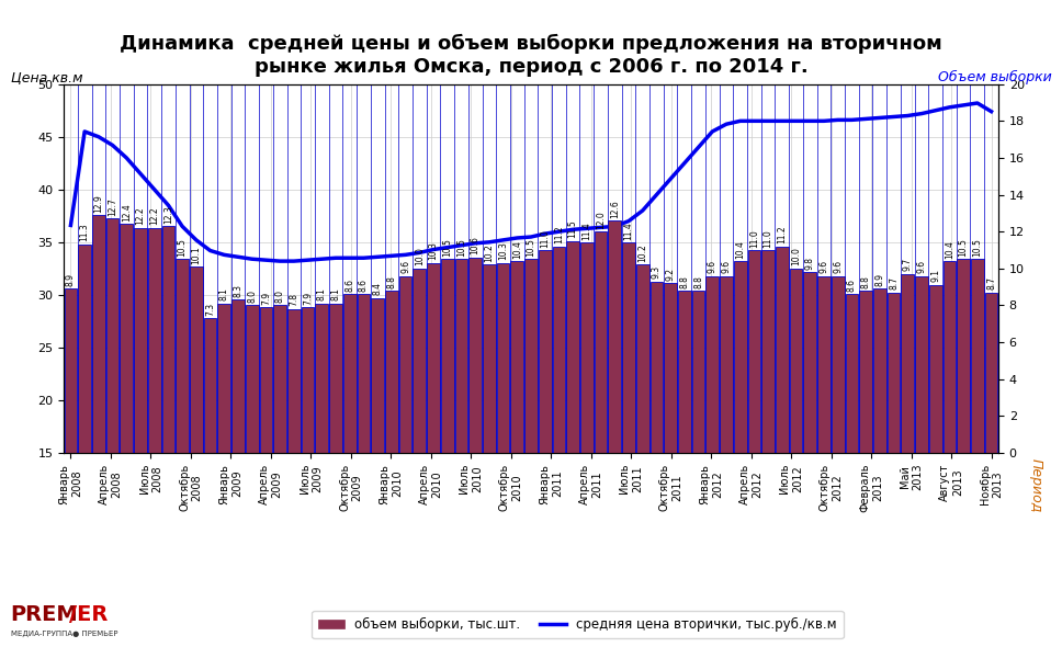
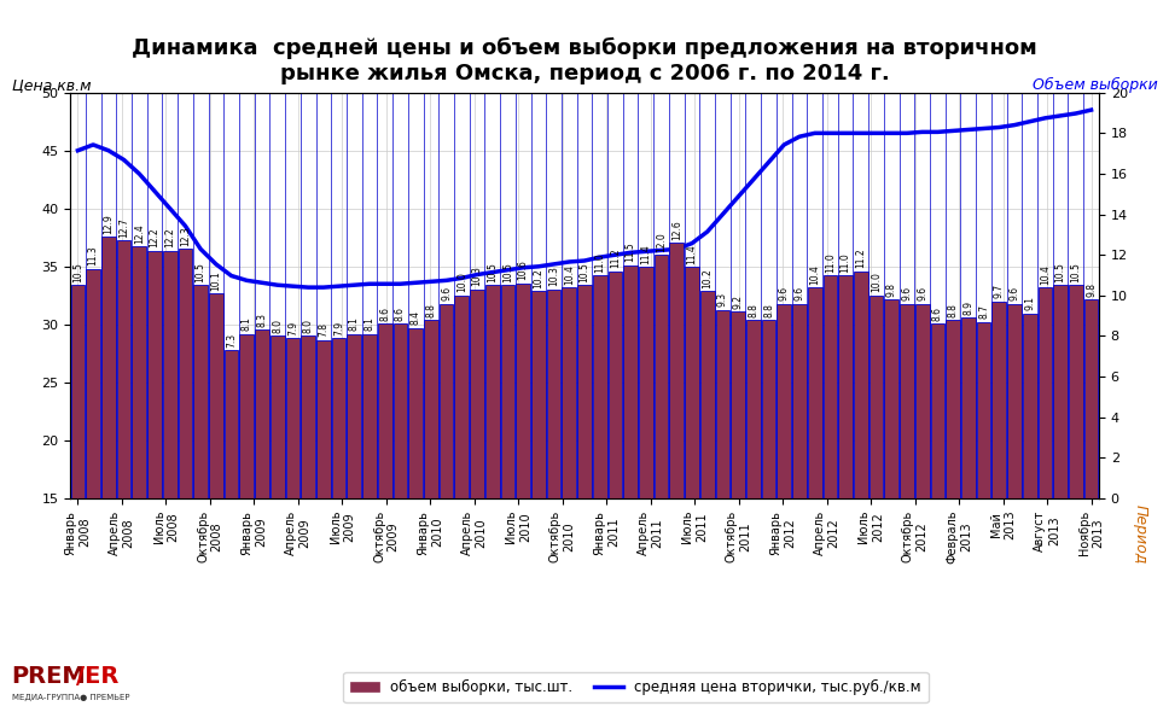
объем выборки, тыс.шт./Январь 2008: 8.9 -> 10.5
средняя цена вторички, тыс.руб./кв.м/Январь 2008: 36.6 -> 45.0
объем выборки, тыс.шт./Ноябрь 2013: 8.7 -> 9.8
средняя цена вторички, тыс.руб./кв.м/Ноябрь 2013: 47.4 -> 48.5
